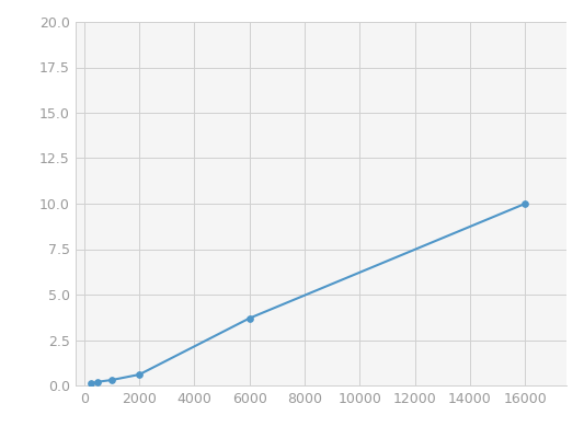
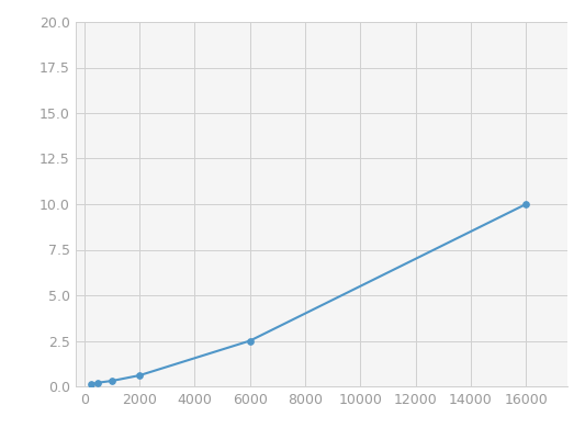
6000: 3.7 -> 2.5
